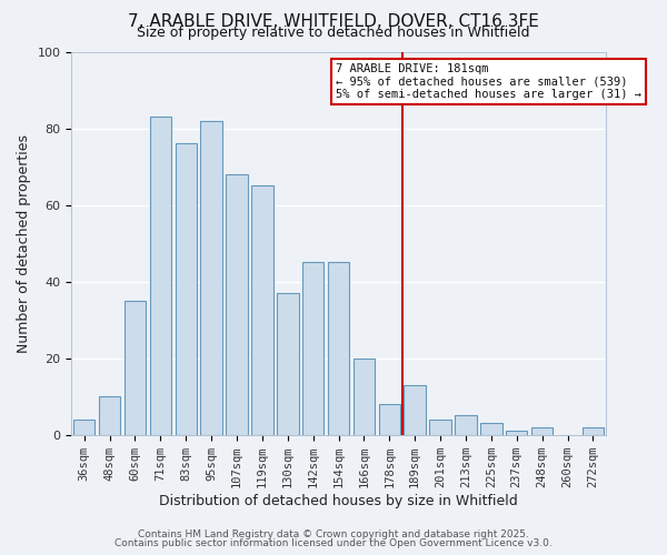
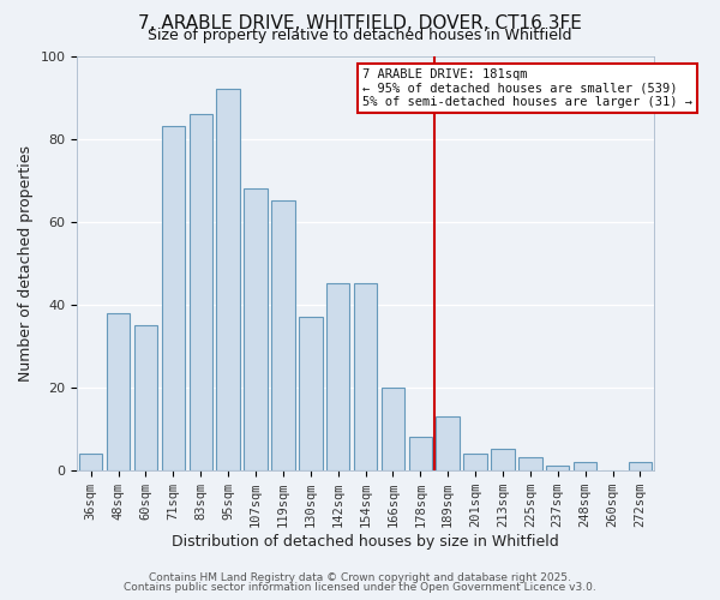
48sqm: 10 -> 38
83sqm: 76 -> 86
95sqm: 82 -> 92
